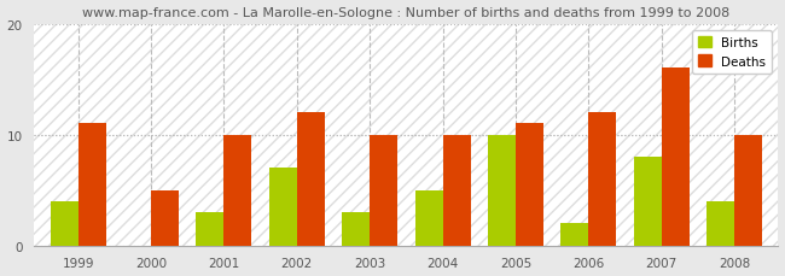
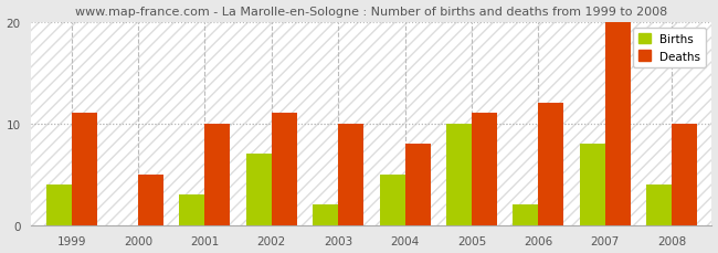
Deaths/2002: 12 -> 11
Births/2003: 3 -> 2
Deaths/2004: 10 -> 8
Deaths/2007: 16 -> 20
